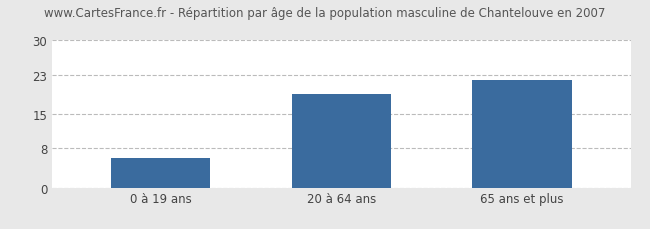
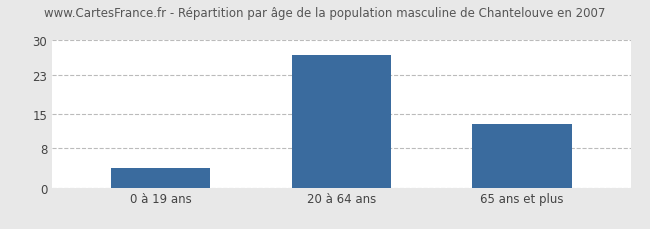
0 à 19 ans: 6 -> 4
20 à 64 ans: 19 -> 27
65 ans et plus: 22 -> 13
